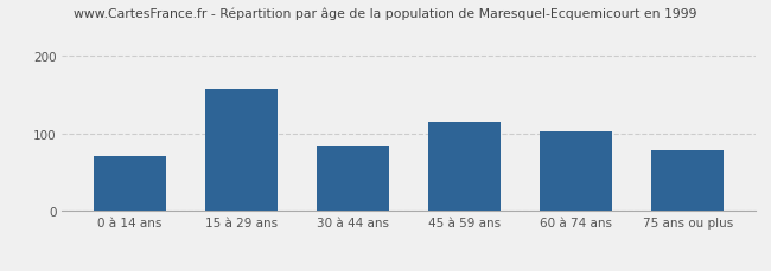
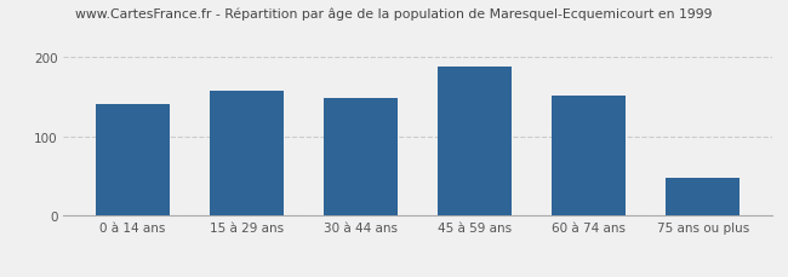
0 à 14 ans: 70 -> 140
30 à 44 ans: 84 -> 148
45 à 59 ans: 114 -> 188
60 à 74 ans: 102 -> 152
75 ans ou plus: 78 -> 48
